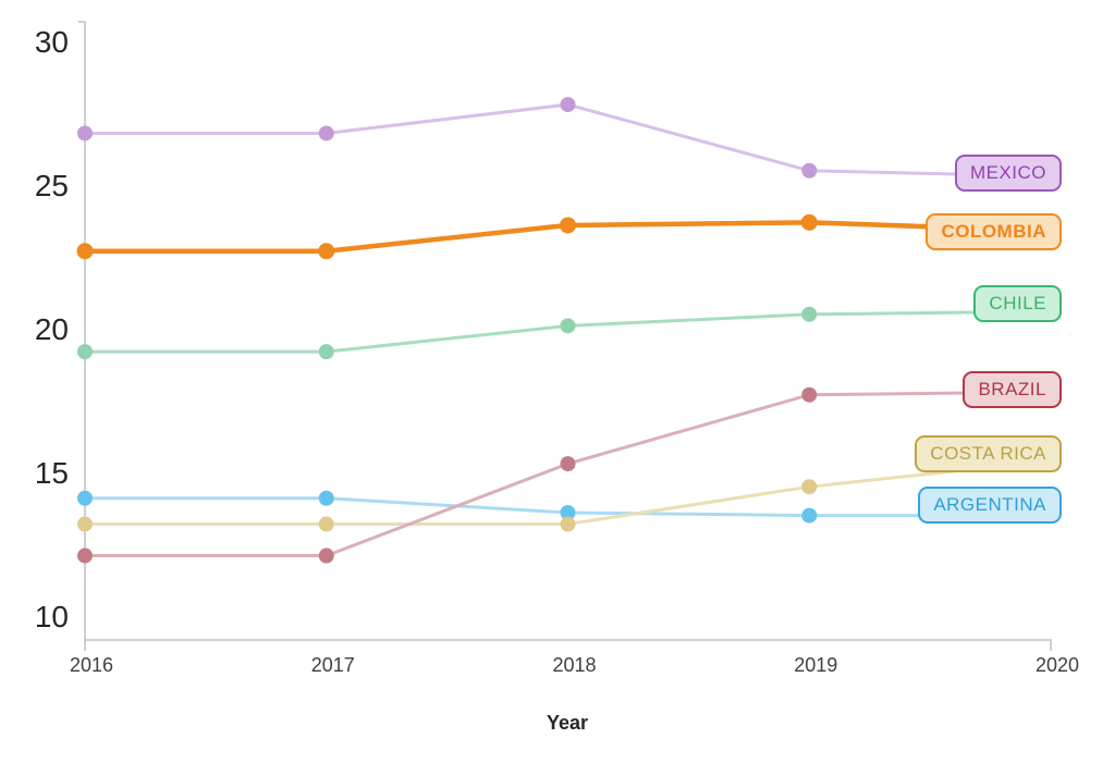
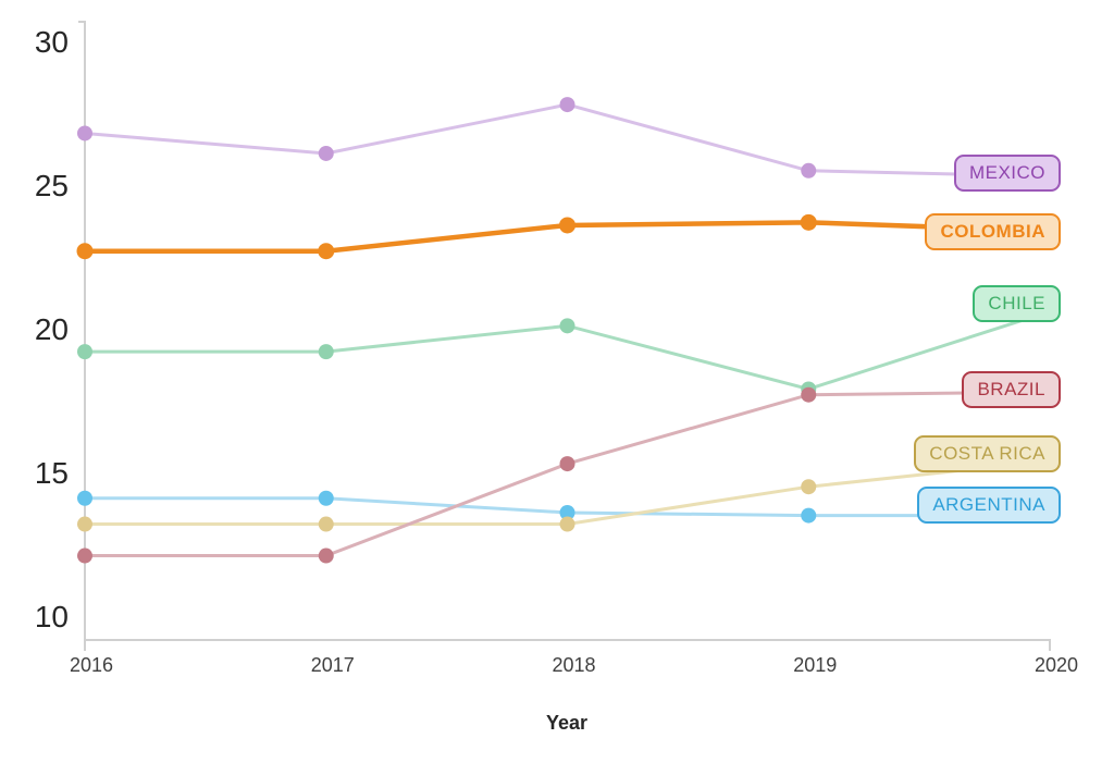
MEXICO/2017: 26.8 -> 26.1
CHILE/2019: 20.5 -> 17.9
